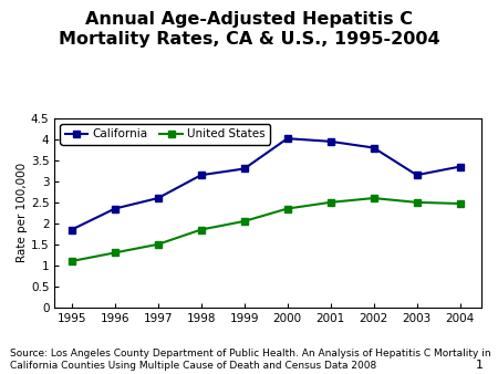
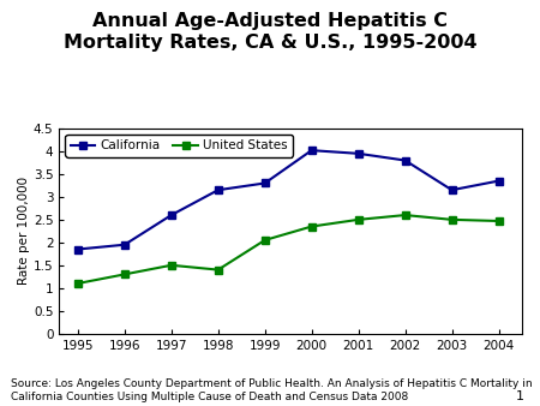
California/1996: 2.35 -> 1.95
United States/1998: 1.85 -> 1.40
